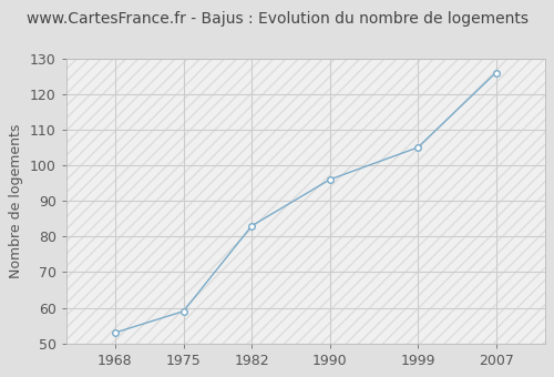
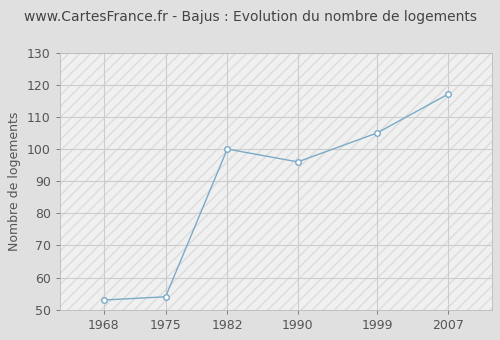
1975: 59 -> 54
1982: 83 -> 100
2007: 126 -> 117
